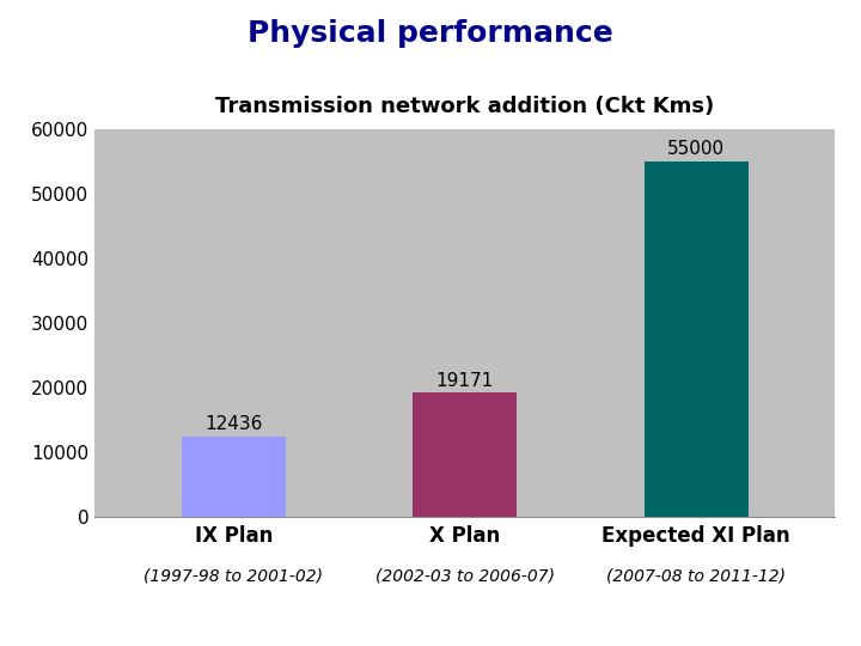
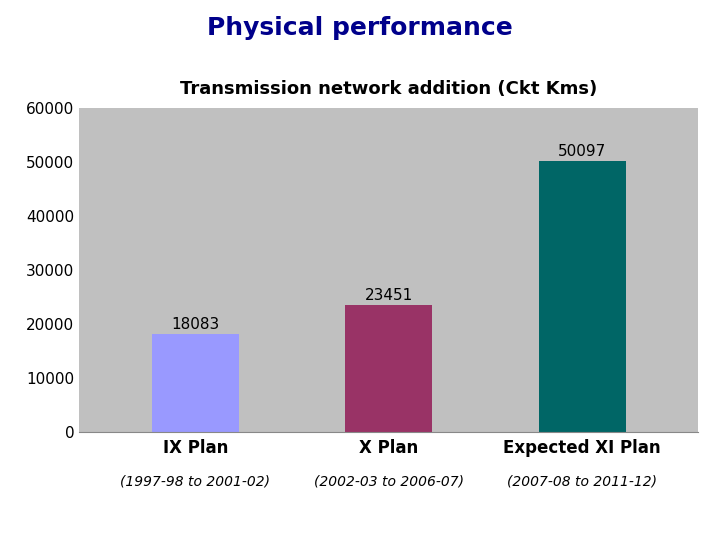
IX Plan: 12436 -> 18083
X Plan: 19171 -> 23451
Expected XI Plan: 55000 -> 50097
